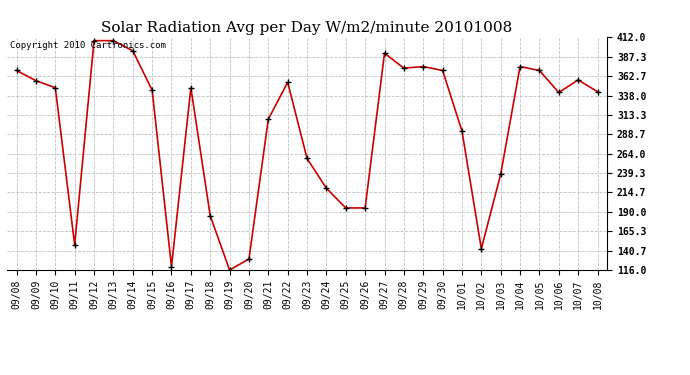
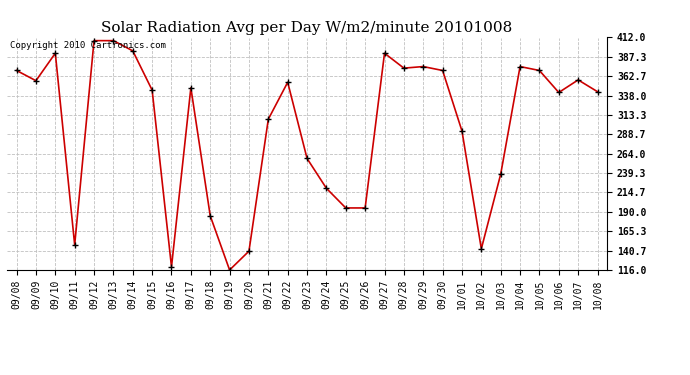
09/10: 348 -> 392
09/20: 130 -> 140
